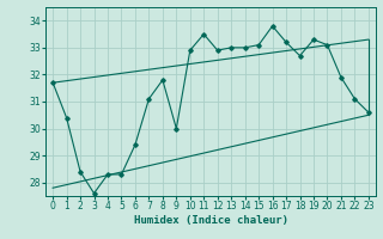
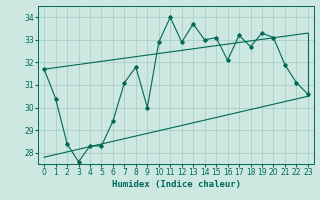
11: 33.5 -> 34.0
13: 33.0 -> 33.7
16: 33.8 -> 32.1
